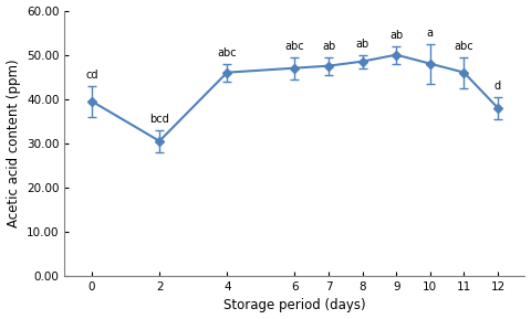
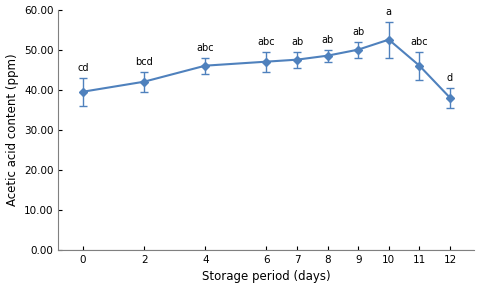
2: 30.5 -> 42.0
10: 48.0 -> 52.5
